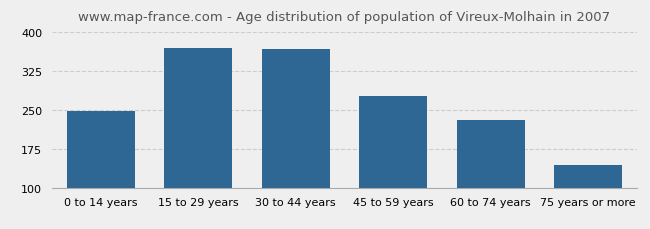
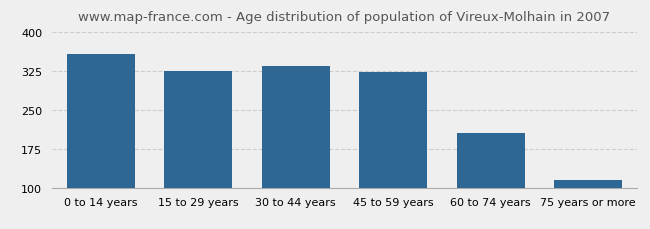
0 to 14 years: 248 -> 358
15 to 29 years: 368 -> 325
30 to 44 years: 366 -> 335
45 to 59 years: 276 -> 322
60 to 74 years: 230 -> 205
75 years or more: 144 -> 115
